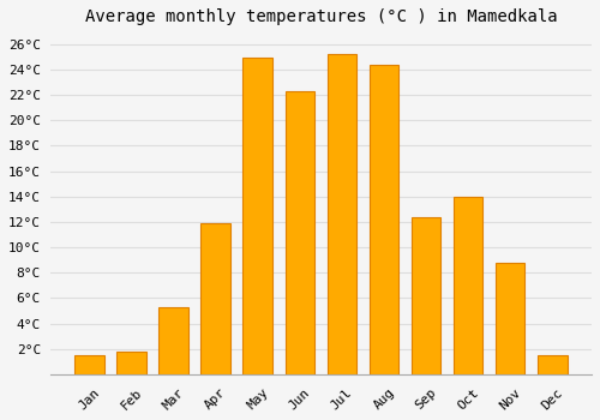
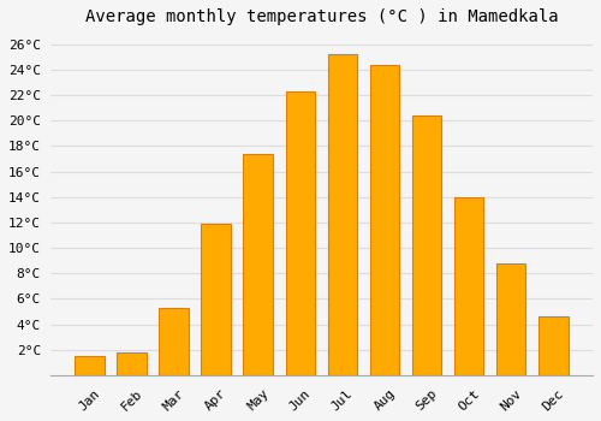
May: 24.9°C -> 17.4°C
Sep: 12.4°C -> 20.4°C
Dec: 1.5°C -> 4.6°C
